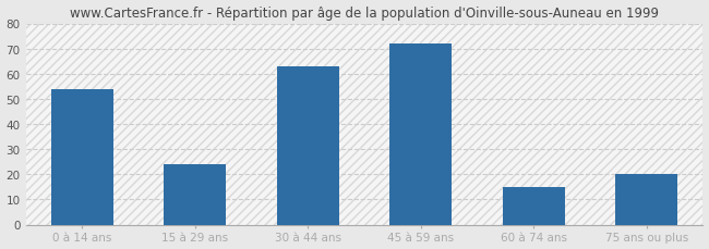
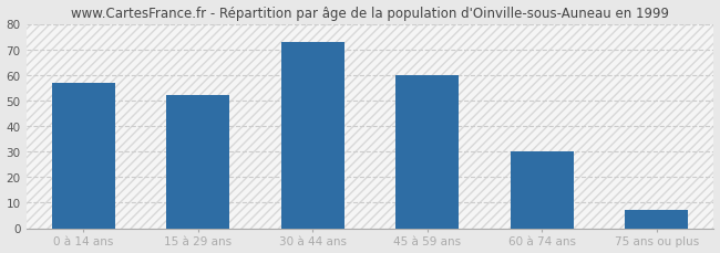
0 à 14 ans: 54 -> 57
15 à 29 ans: 24 -> 52
30 à 44 ans: 63 -> 73
45 à 59 ans: 72 -> 60
60 à 74 ans: 15 -> 30
75 ans ou plus: 20 -> 7
